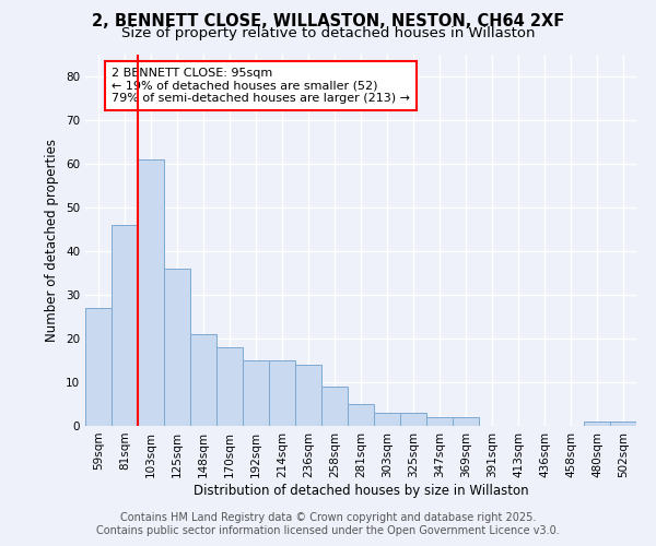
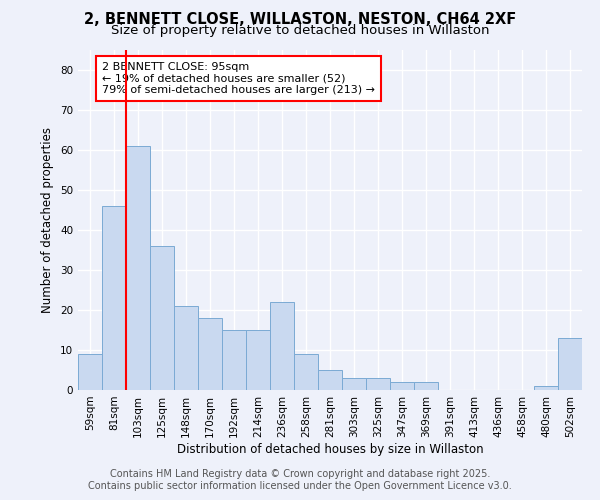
59sqm: 27 -> 9
236sqm: 14 -> 22
502sqm: 1 -> 13
